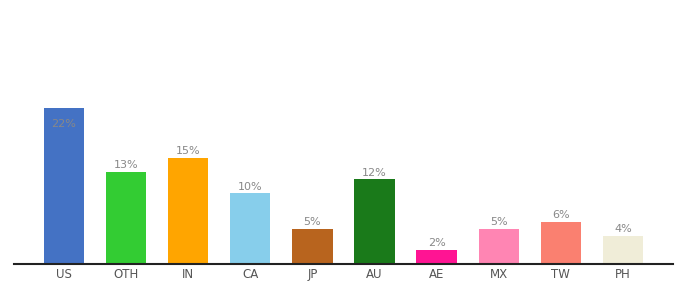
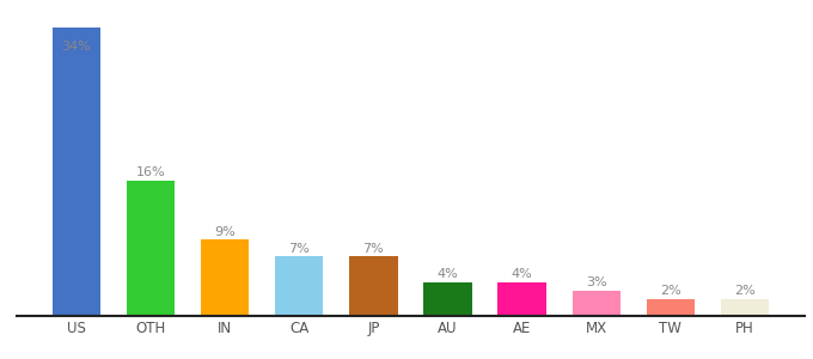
US: 22% -> 34%
OTH: 13% -> 16%
IN: 15% -> 9%
CA: 10% -> 7%
JP: 5% -> 7%
AU: 12% -> 4%
AE: 2% -> 4%
MX: 5% -> 3%
TW: 6% -> 2%
PH: 4% -> 2%
